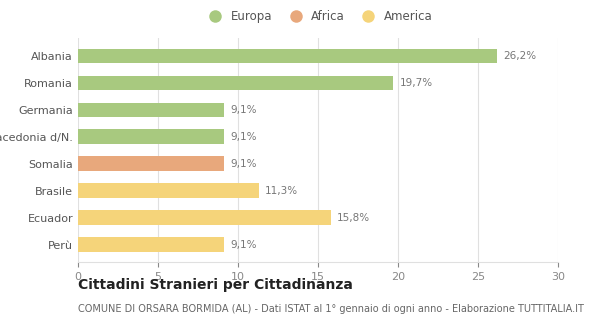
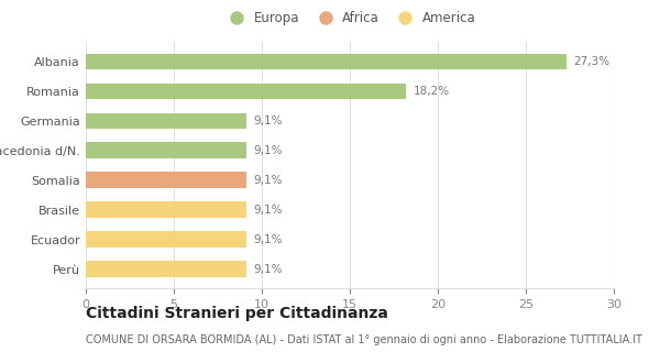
Albania: 26,2% -> 27,3%
Romania: 19,7% -> 18,2%
Brasile: 11,3% -> 9,1%
Ecuador: 15,8% -> 9,1%
